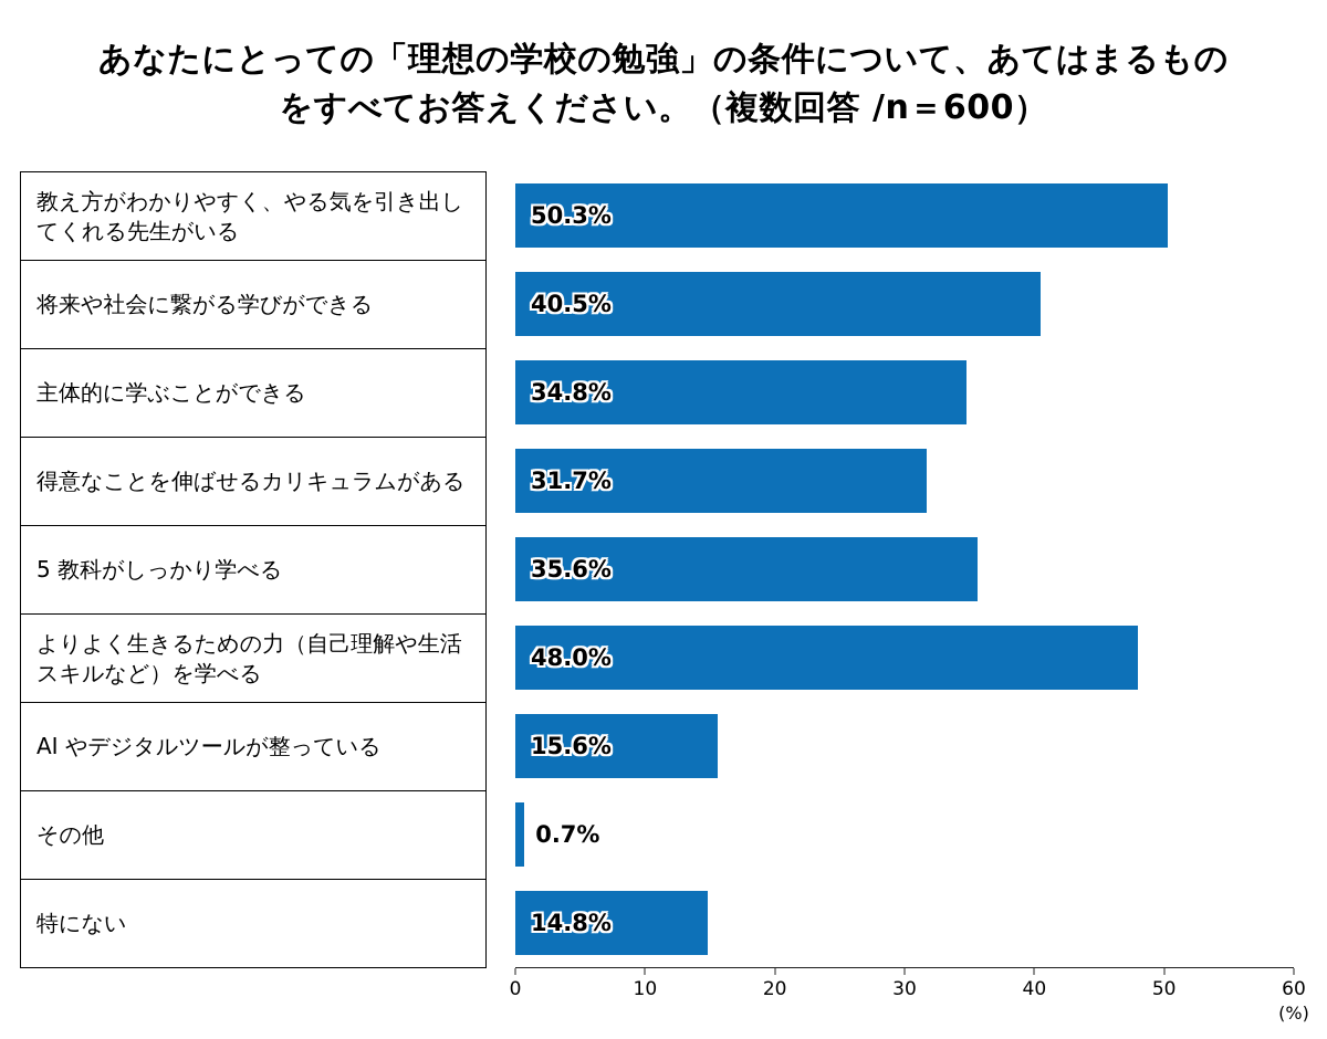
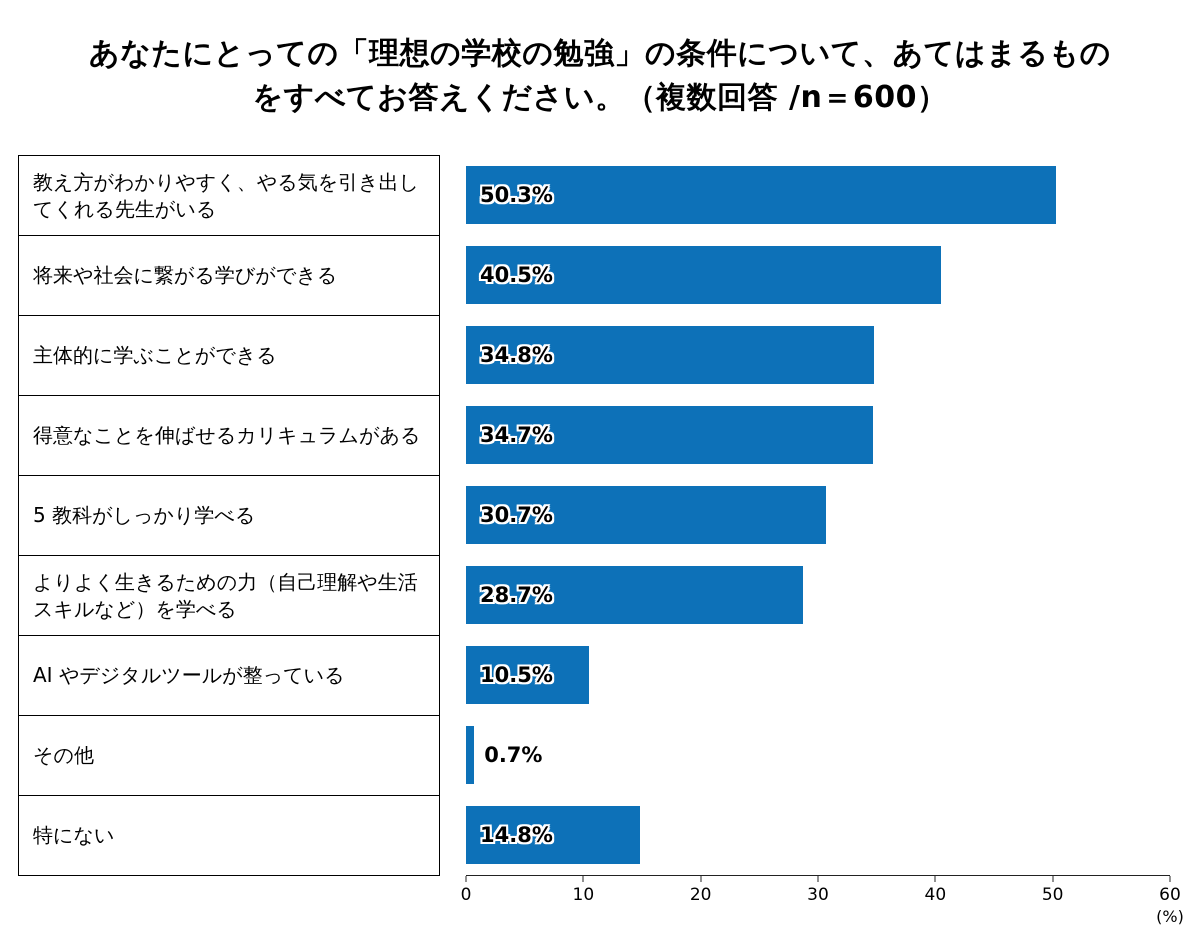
得意なことを伸ばせるカリキュラムがある: 31.7% -> 34.7%
5 教科がしっかり学べる: 35.6% -> 30.7%
よりよく生きるための力（自己理解や生活スキルなど）を学べる: 48.0% -> 28.7%
AI やデジタルツールが整っている: 15.6% -> 10.5%
